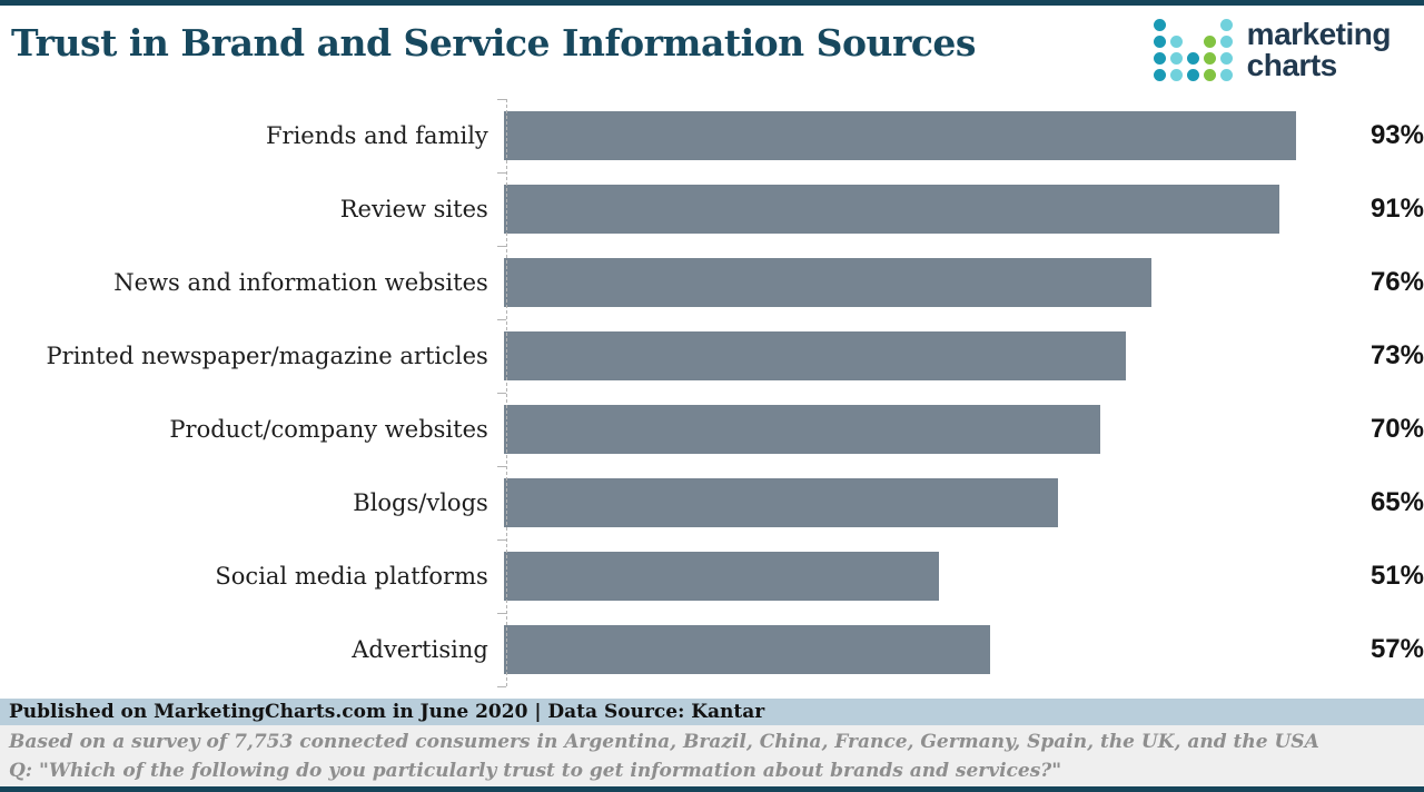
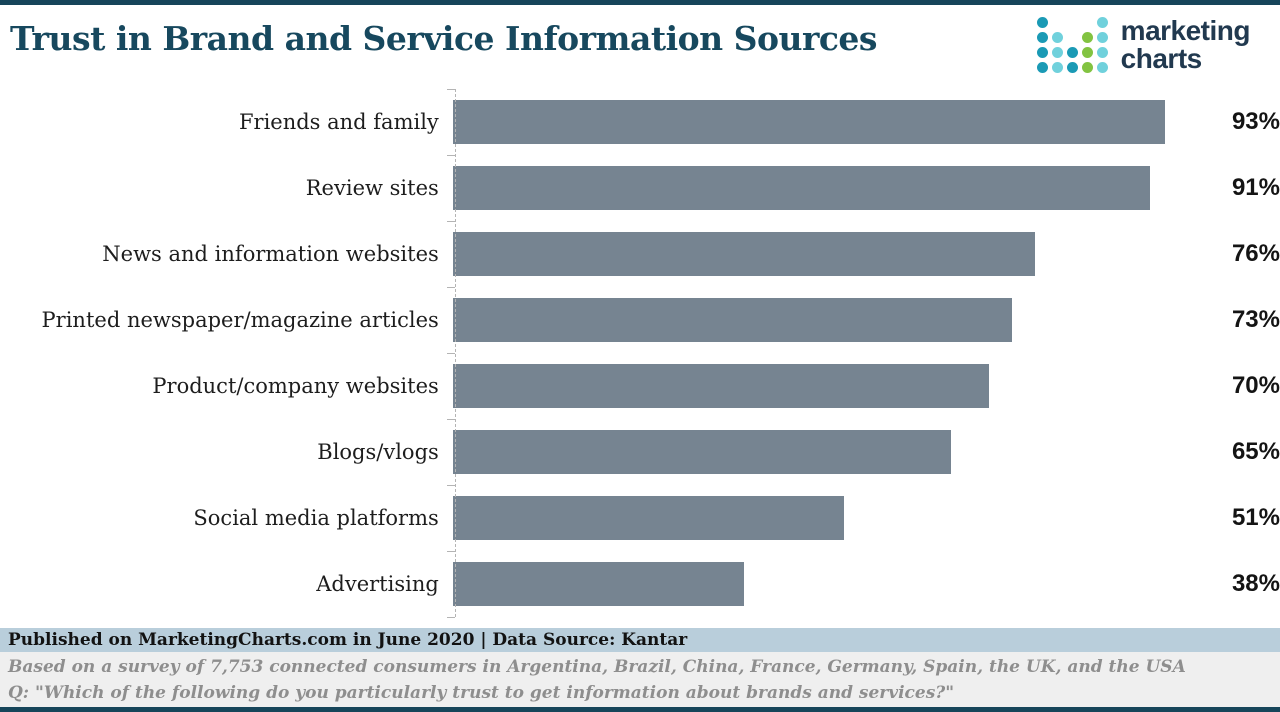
Advertising: 57% -> 38%
